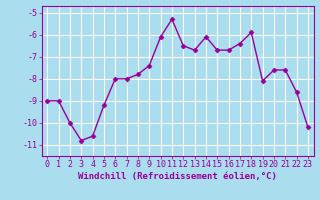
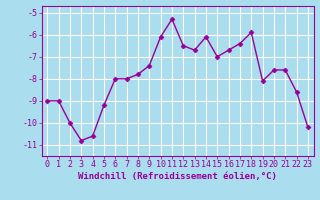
15: -6.7 -> -7.0
